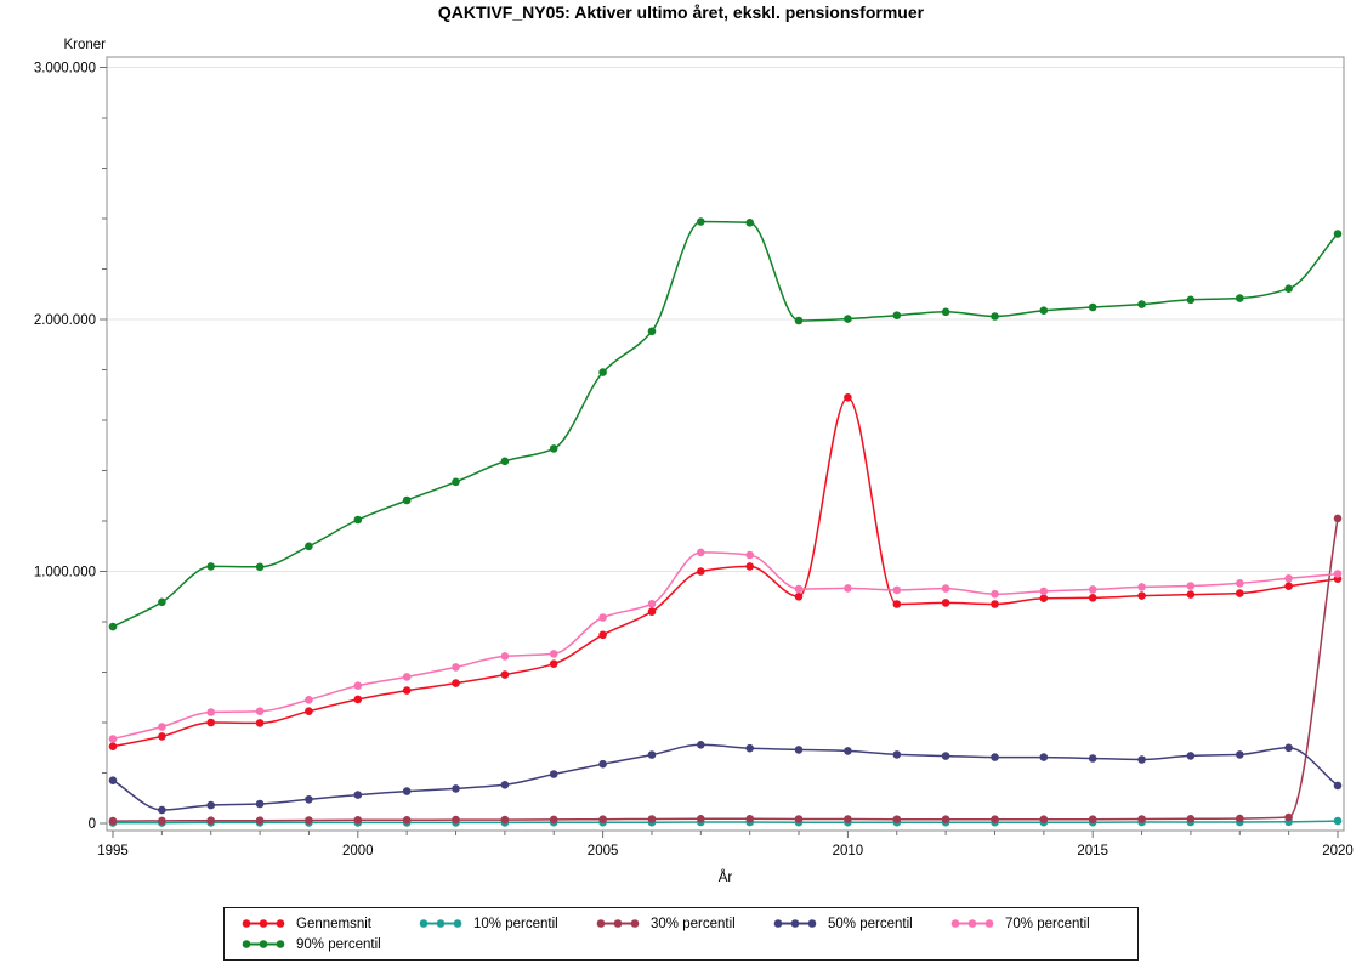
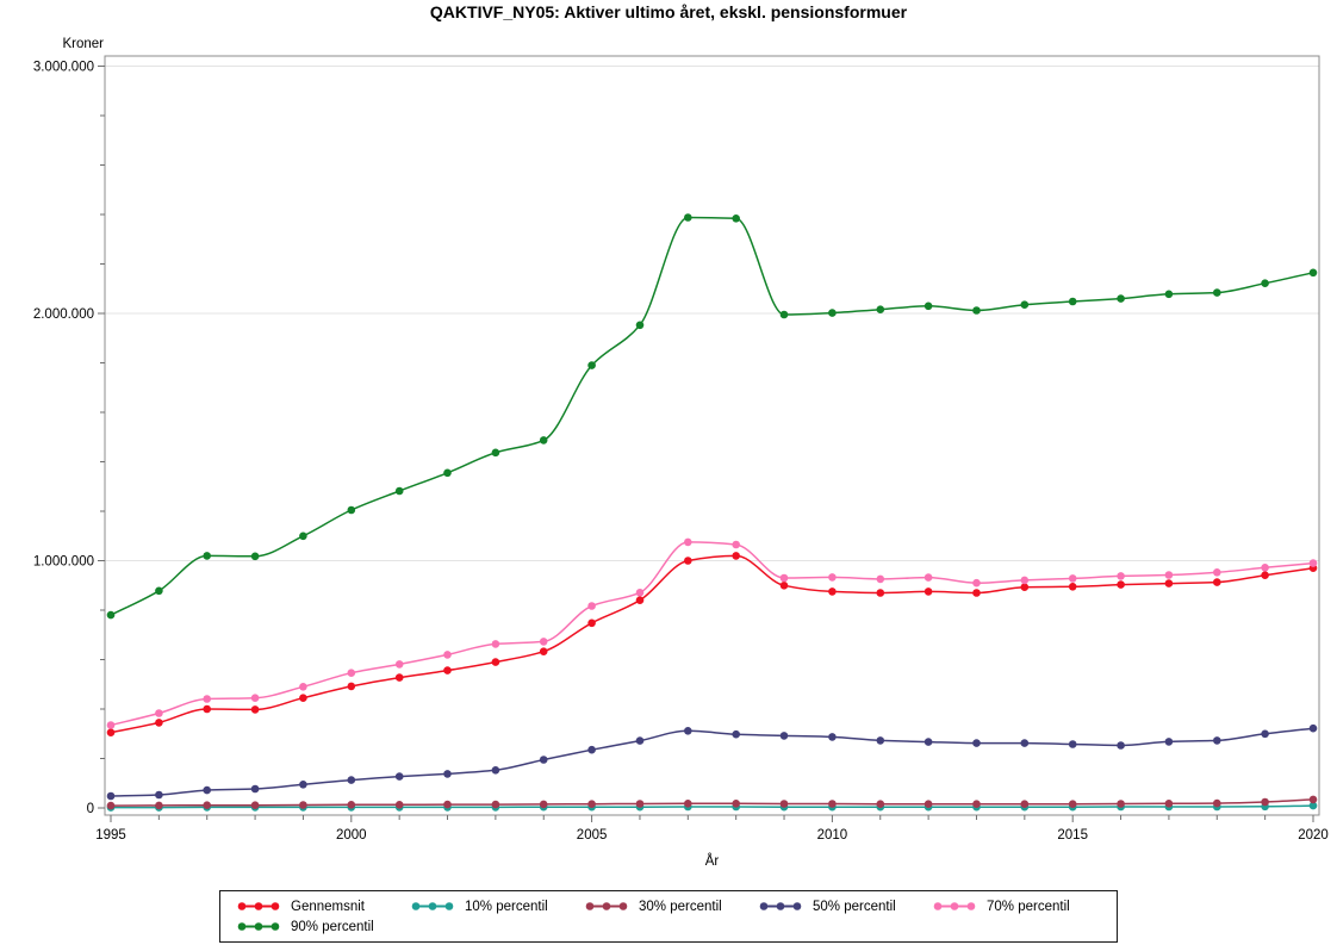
50% percentil/1995: 170000 -> 50000
Gennemsnit/2010: 1690000 -> 880000
30% percentil/2020: 1210000 -> 30000
50% percentil/2020: 150000 -> 320000
90% percentil/2020: 2340000 -> 2160000
